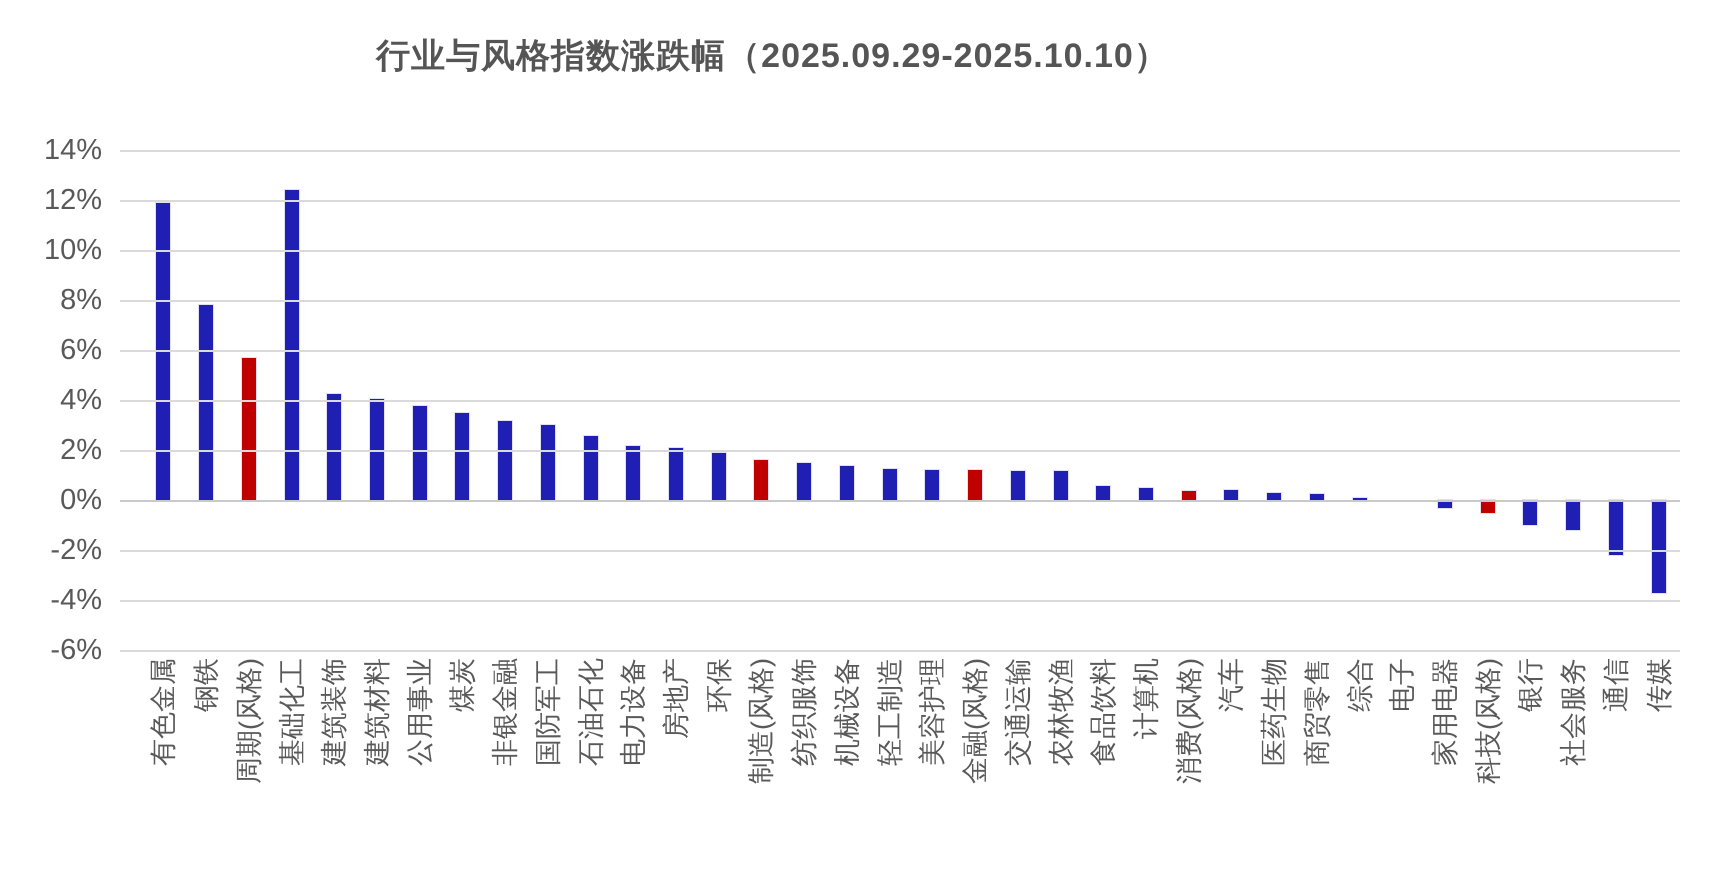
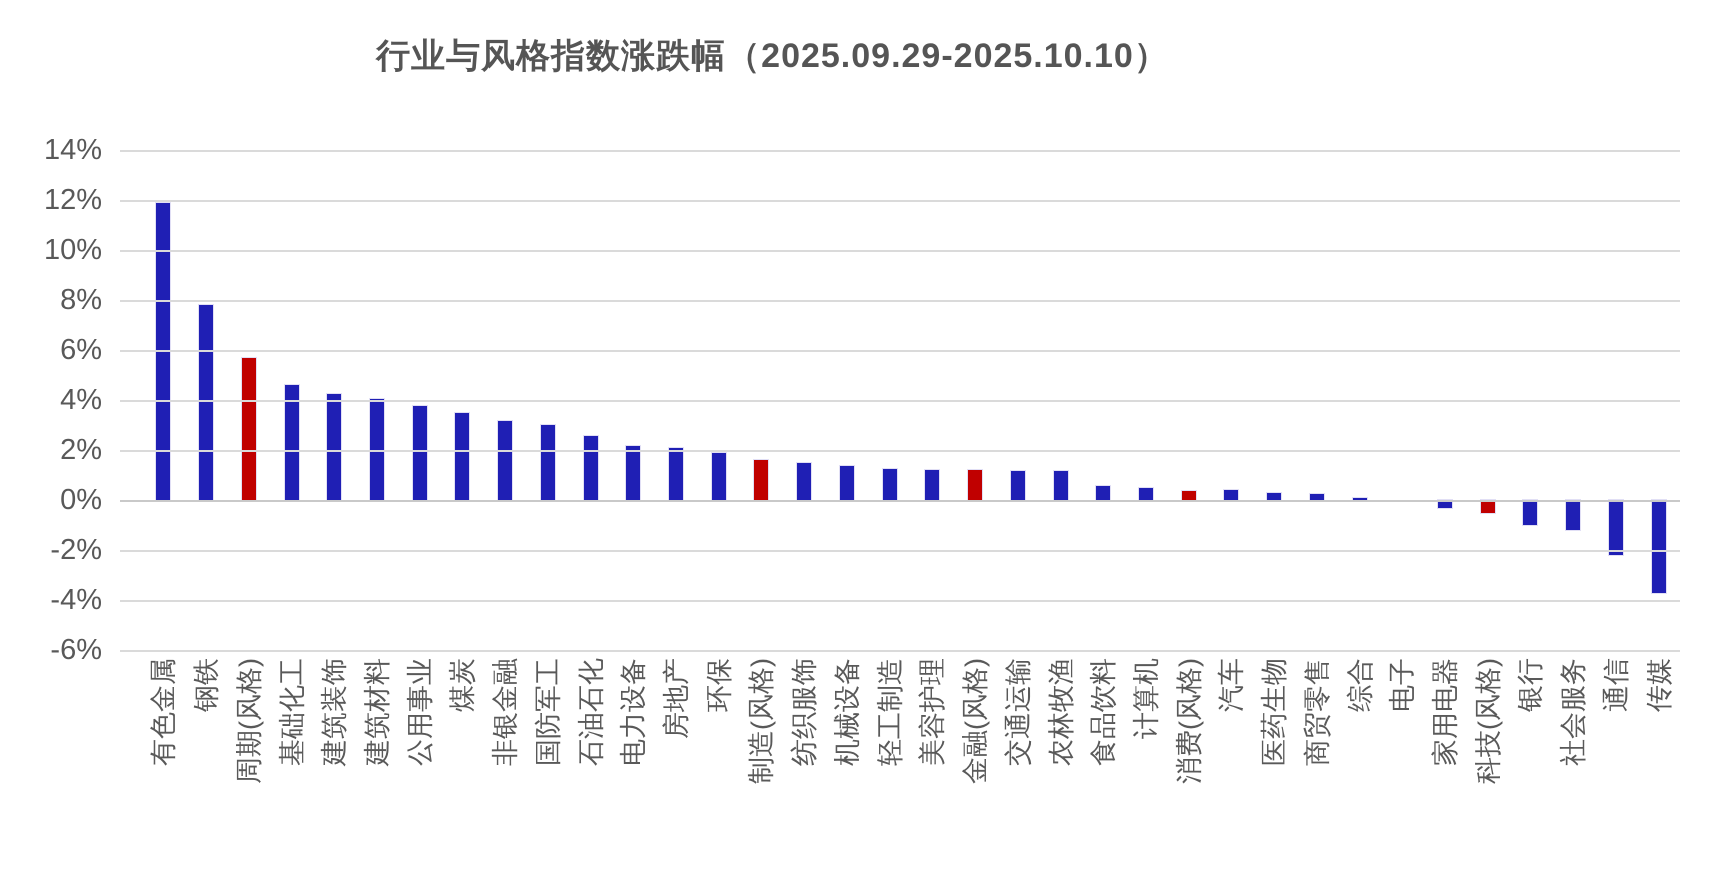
基础化工: 12.4% -> 4.6%
